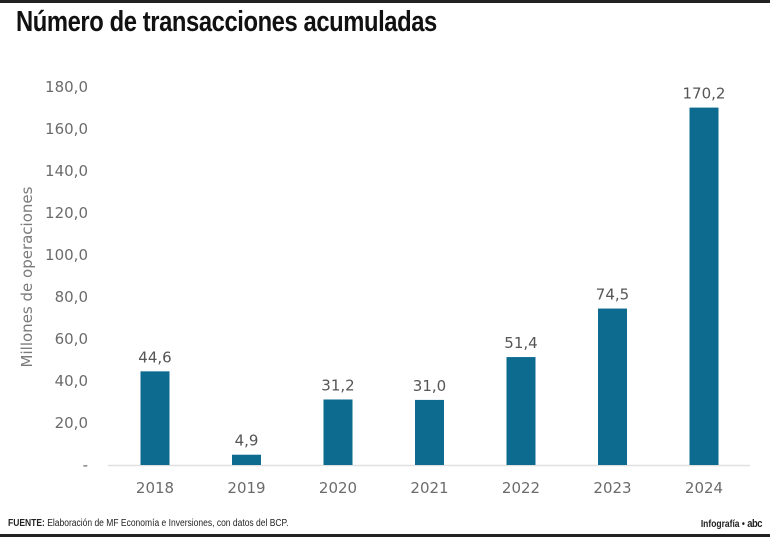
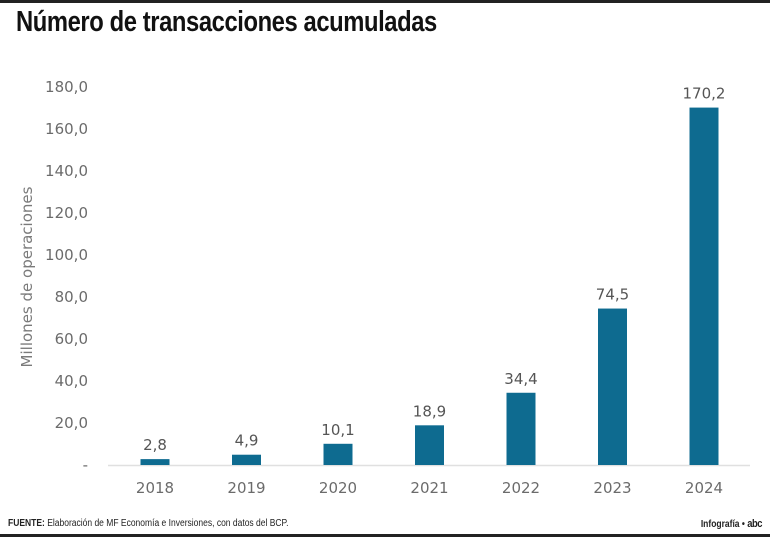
2018: 44,6 -> 2,8
2020: 31,2 -> 10,1
2021: 31,0 -> 18,9
2022: 51,4 -> 34,4
